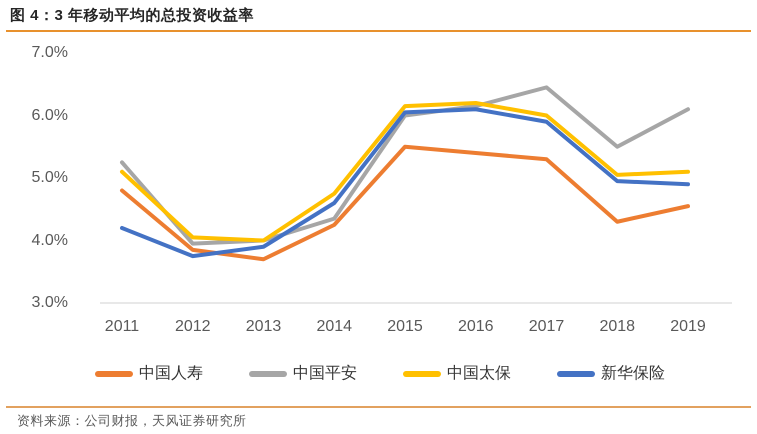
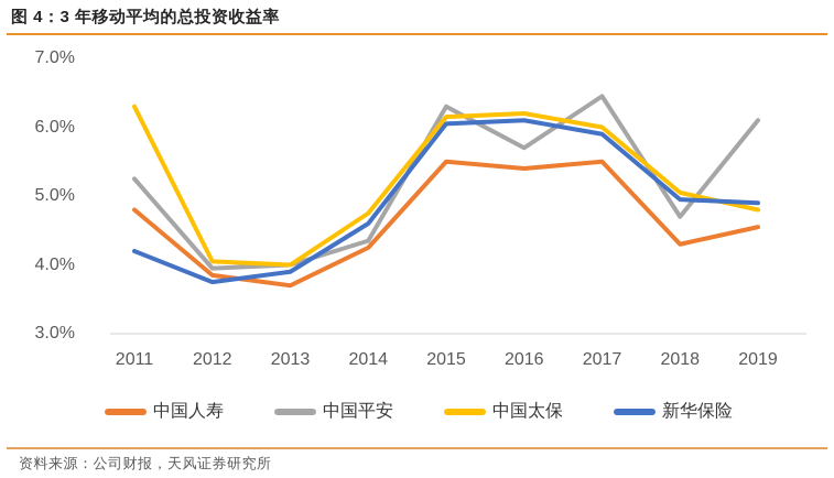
中国太保/2011: 5.1% -> 6.3%
中国平安/2015: 6.0% -> 6.3%
中国平安/2016: 6.2% -> 5.7%
中国人寿/2017: 5.3% -> 5.5%
中国平安/2018: 5.5% -> 4.7%
中国太保/2019: 5.1% -> 4.8%
